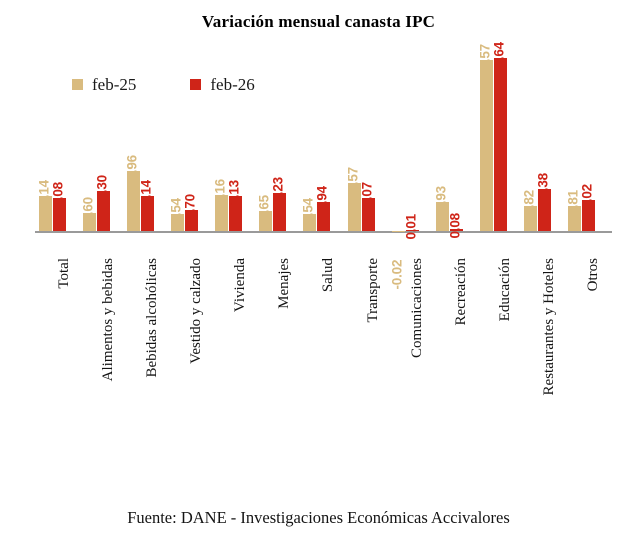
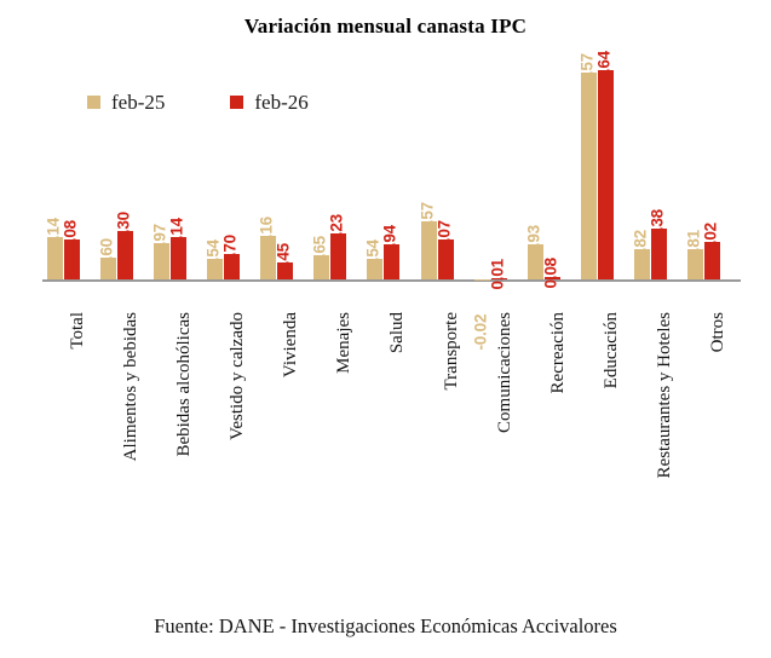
feb-25/Bebidas alcohólicas: 1.96 -> 0.97
feb-26/Vivienda: 1.13 -> 0.45
